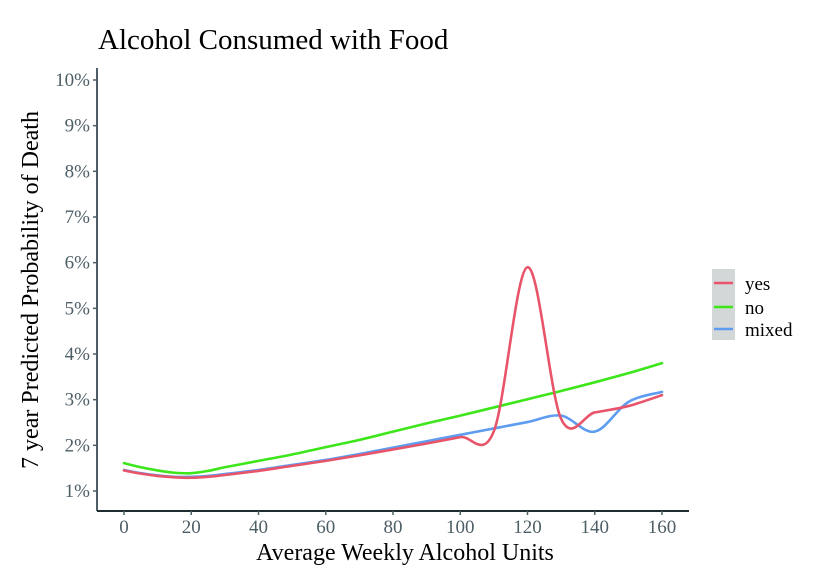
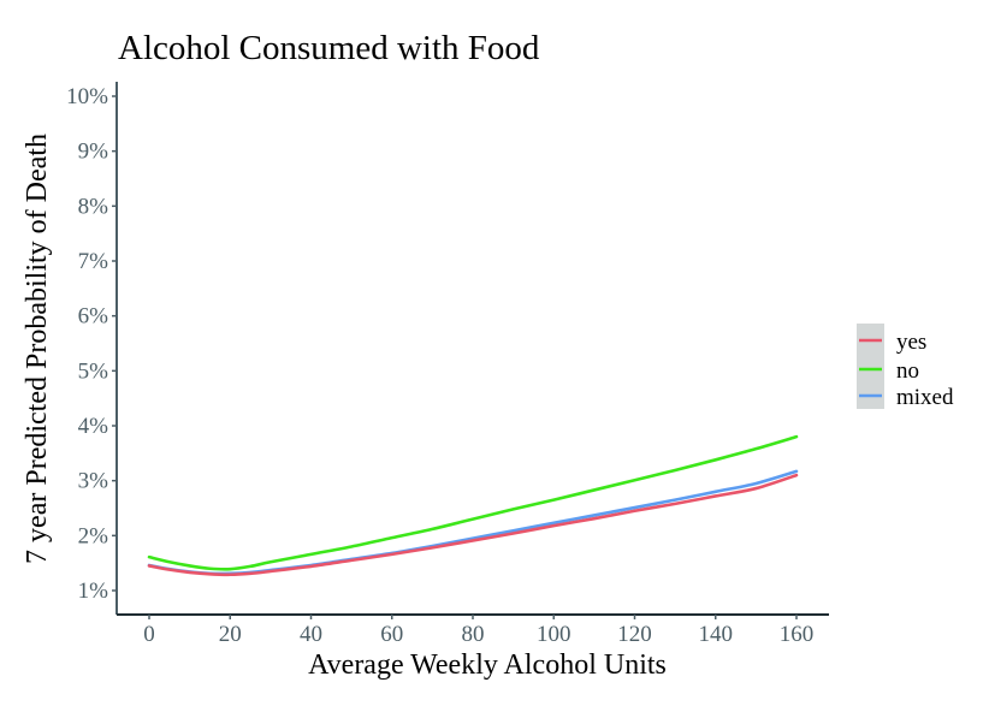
yes/120: 5.9% -> 2.5%
mixed/140: 2.3% -> 2.8%
